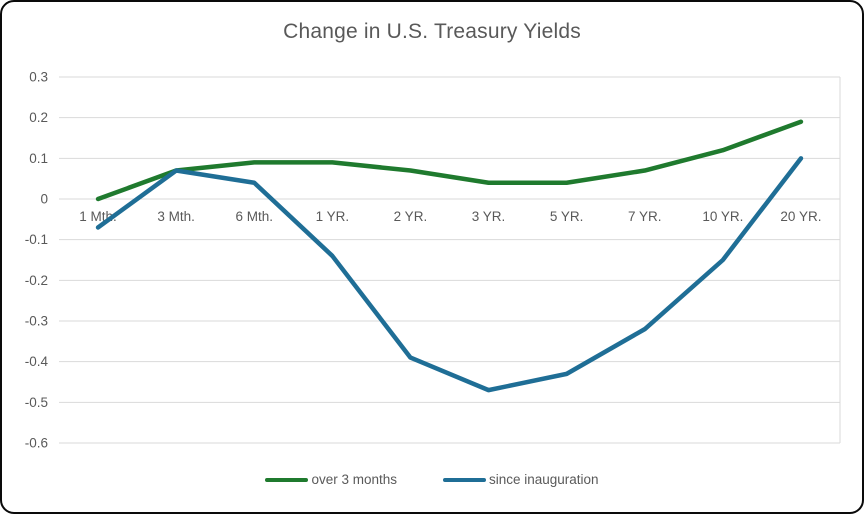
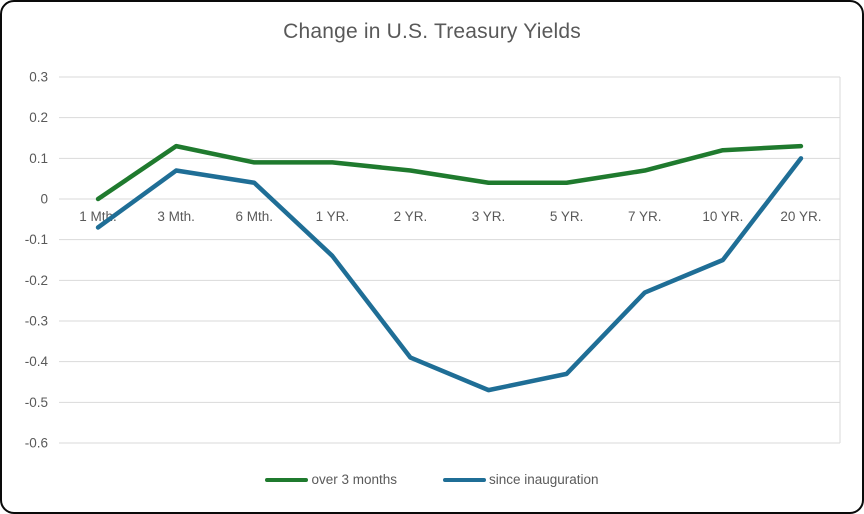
over 3 months/3 Mth.: 0.07 -> 0.13
since inauguration/7 YR.: -0.32 -> -0.23
over 3 months/20 YR.: 0.19 -> 0.13
